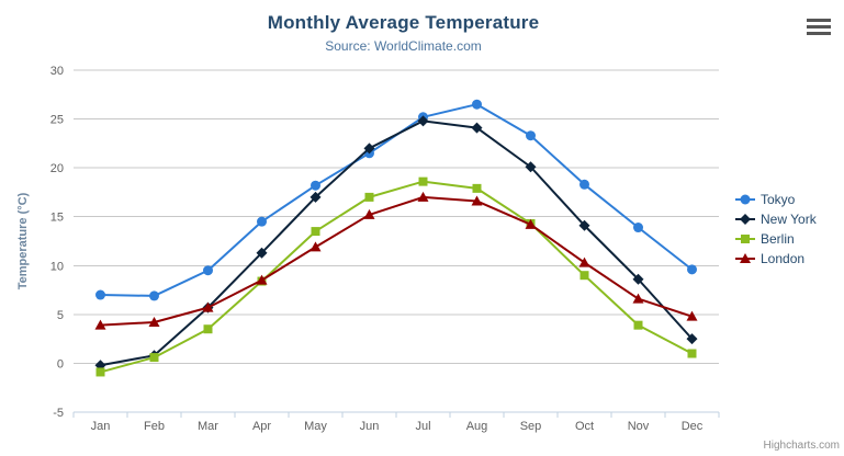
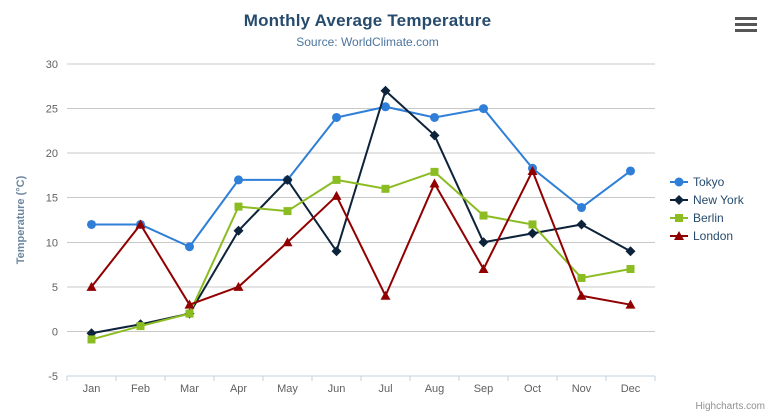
Tokyo/Jan: 7 -> 12
London/Jan: 4 -> 5
Tokyo/Feb: 7 -> 12
London/Feb: 4 -> 12
New York/Mar: 6 -> 2
Berlin/Mar: 4 -> 2
London/Mar: 6 -> 3
Tokyo/Apr: 14 -> 17
Berlin/Apr: 8 -> 14
London/Apr: 8 -> 5
Tokyo/May: 18 -> 17
London/May: 12 -> 10
Tokyo/Jun: 22 -> 24
New York/Jun: 22 -> 9
New York/Jul: 25 -> 27
Berlin/Jul: 19 -> 16
London/Jul: 17 -> 4
Tokyo/Aug: 26 -> 24
New York/Aug: 24 -> 22
Tokyo/Sep: 23 -> 25
New York/Sep: 20 -> 10
Berlin/Sep: 14 -> 13
London/Sep: 14 -> 7
New York/Oct: 14 -> 11
Berlin/Oct: 9 -> 12
London/Oct: 10 -> 18
New York/Nov: 9 -> 12
Berlin/Nov: 4 -> 6
London/Nov: 7 -> 4
Tokyo/Dec: 10 -> 18
New York/Dec: 2 -> 9
Berlin/Dec: 1 -> 7
London/Dec: 5 -> 3
